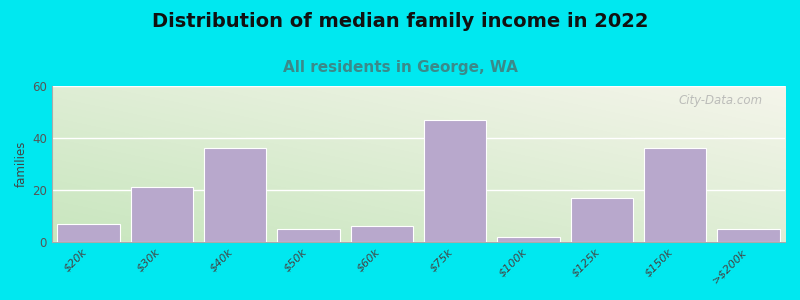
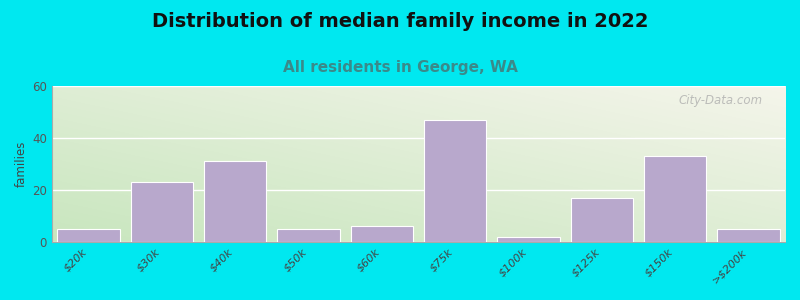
$20k: 7 -> 5
$30k: 21 -> 23
$40k: 36 -> 31
$150k: 36 -> 33
